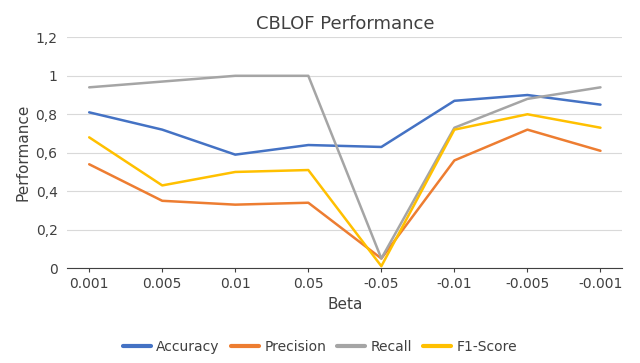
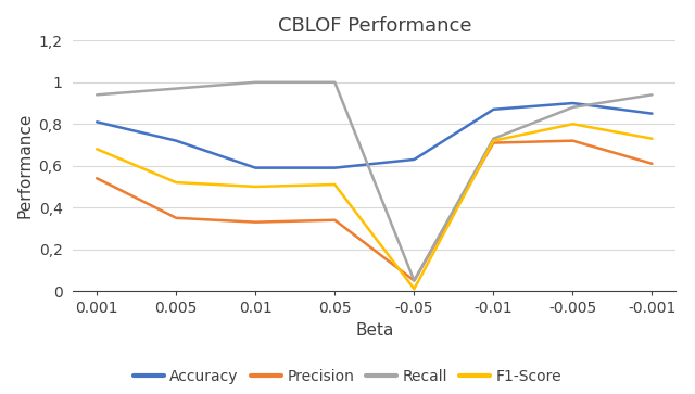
F1-Score/0.005: 0,43 -> 0,52
Accuracy/0.05: 0,64 -> 0,59
Precision/-0.01: 0,56 -> 0,71
